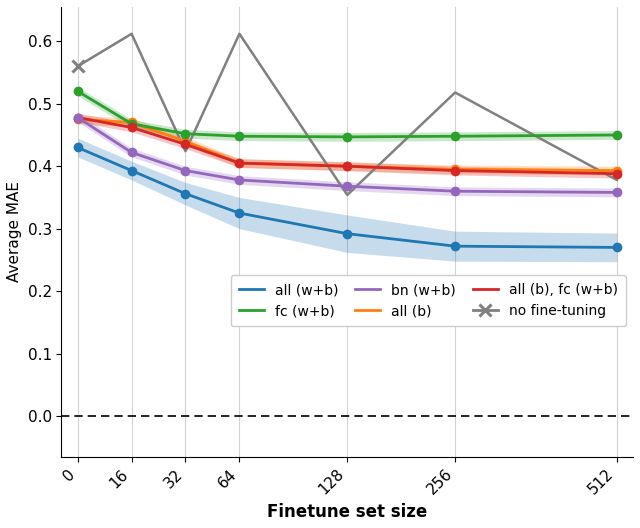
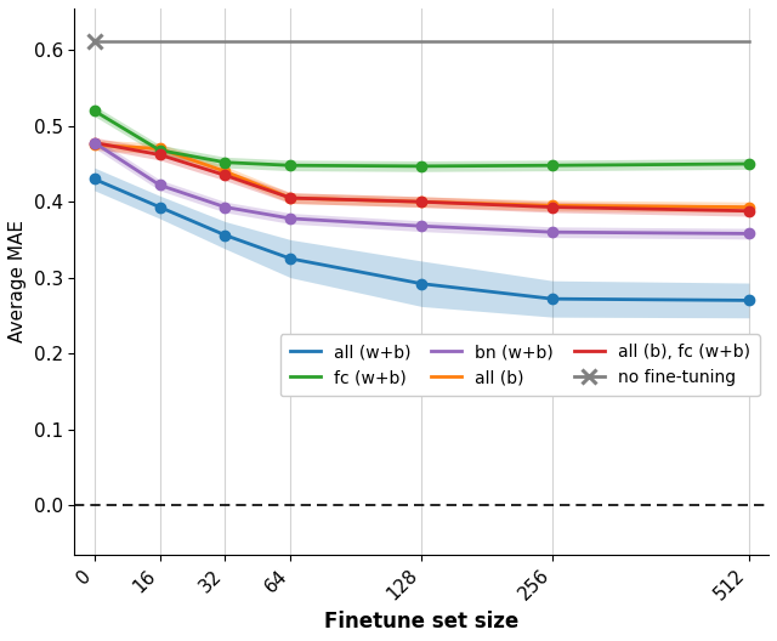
no fine-tuning/0: 0.560 -> 0.612
no fine-tuning/32: 0.424 -> 0.612
no fine-tuning/128: 0.354 -> 0.612
no fine-tuning/256: 0.518 -> 0.612
no fine-tuning/512: 0.378 -> 0.612
